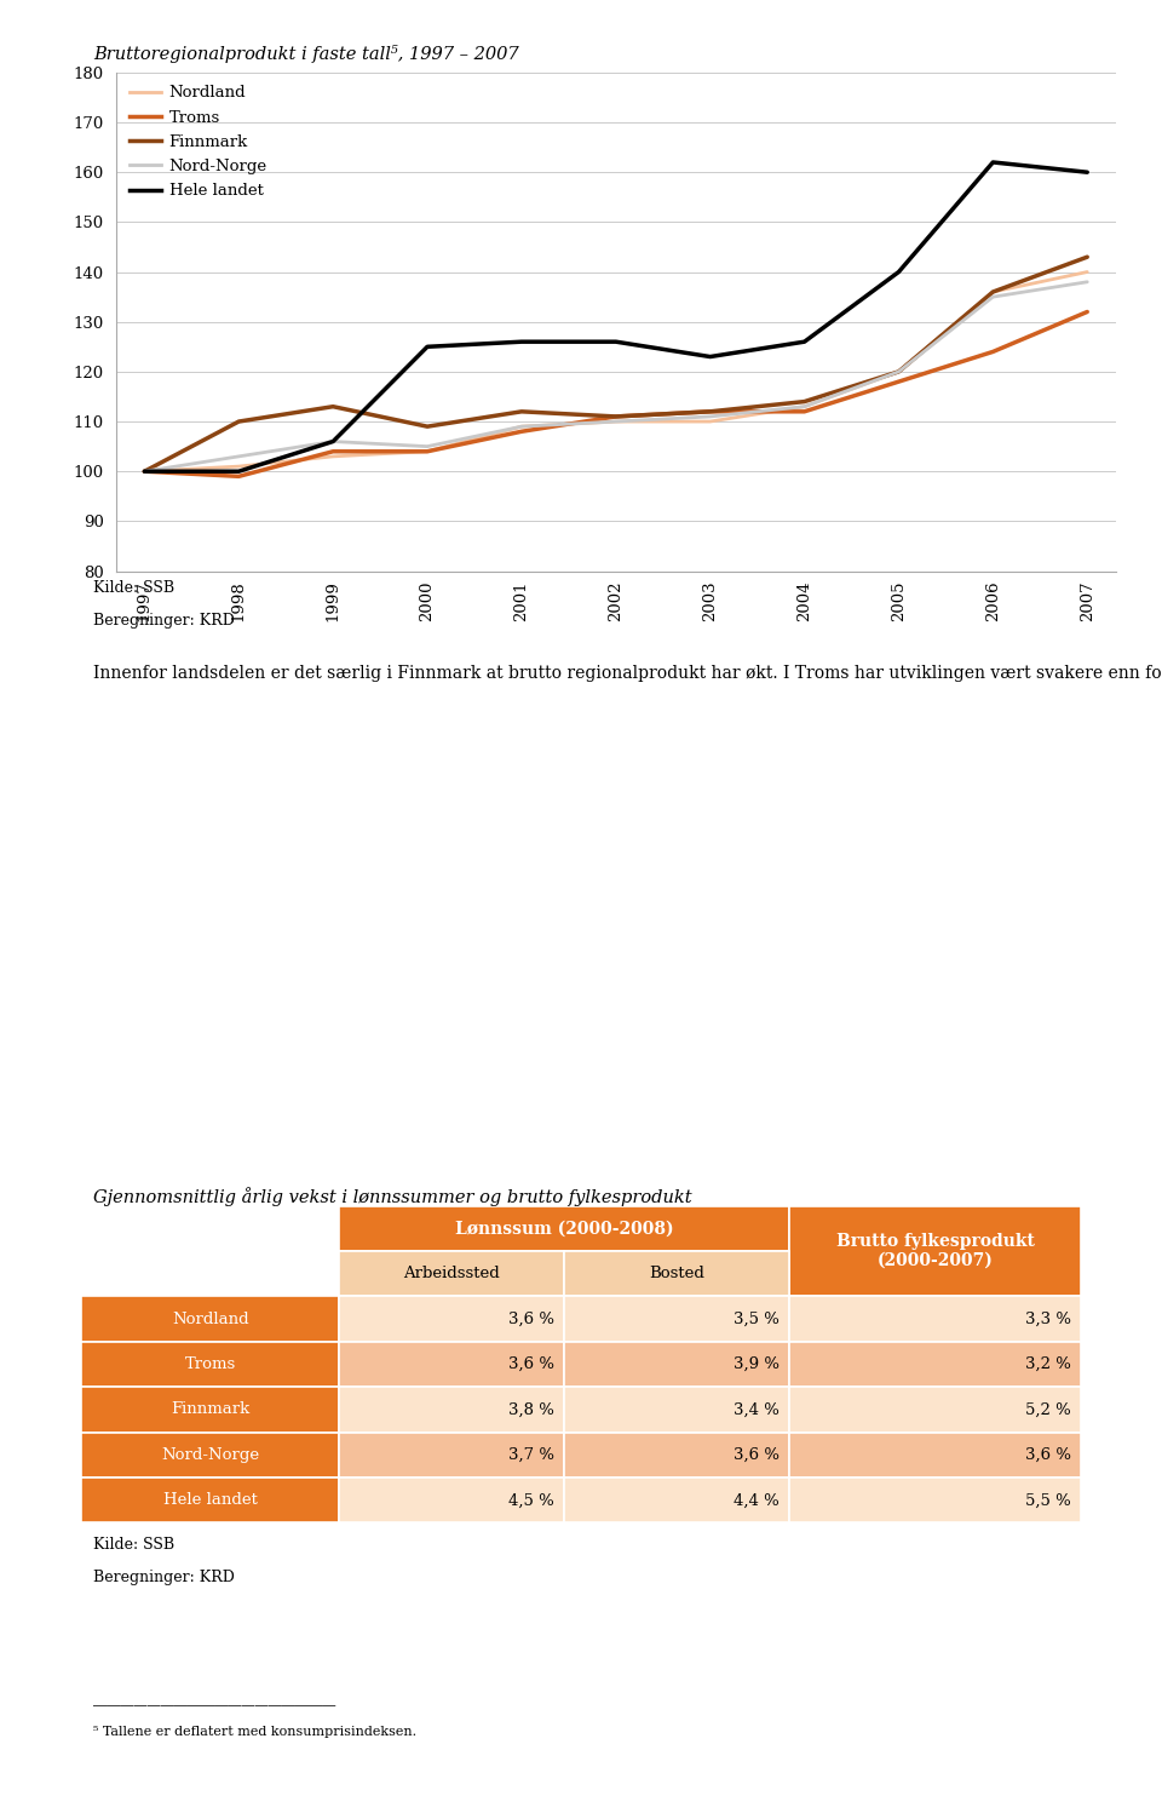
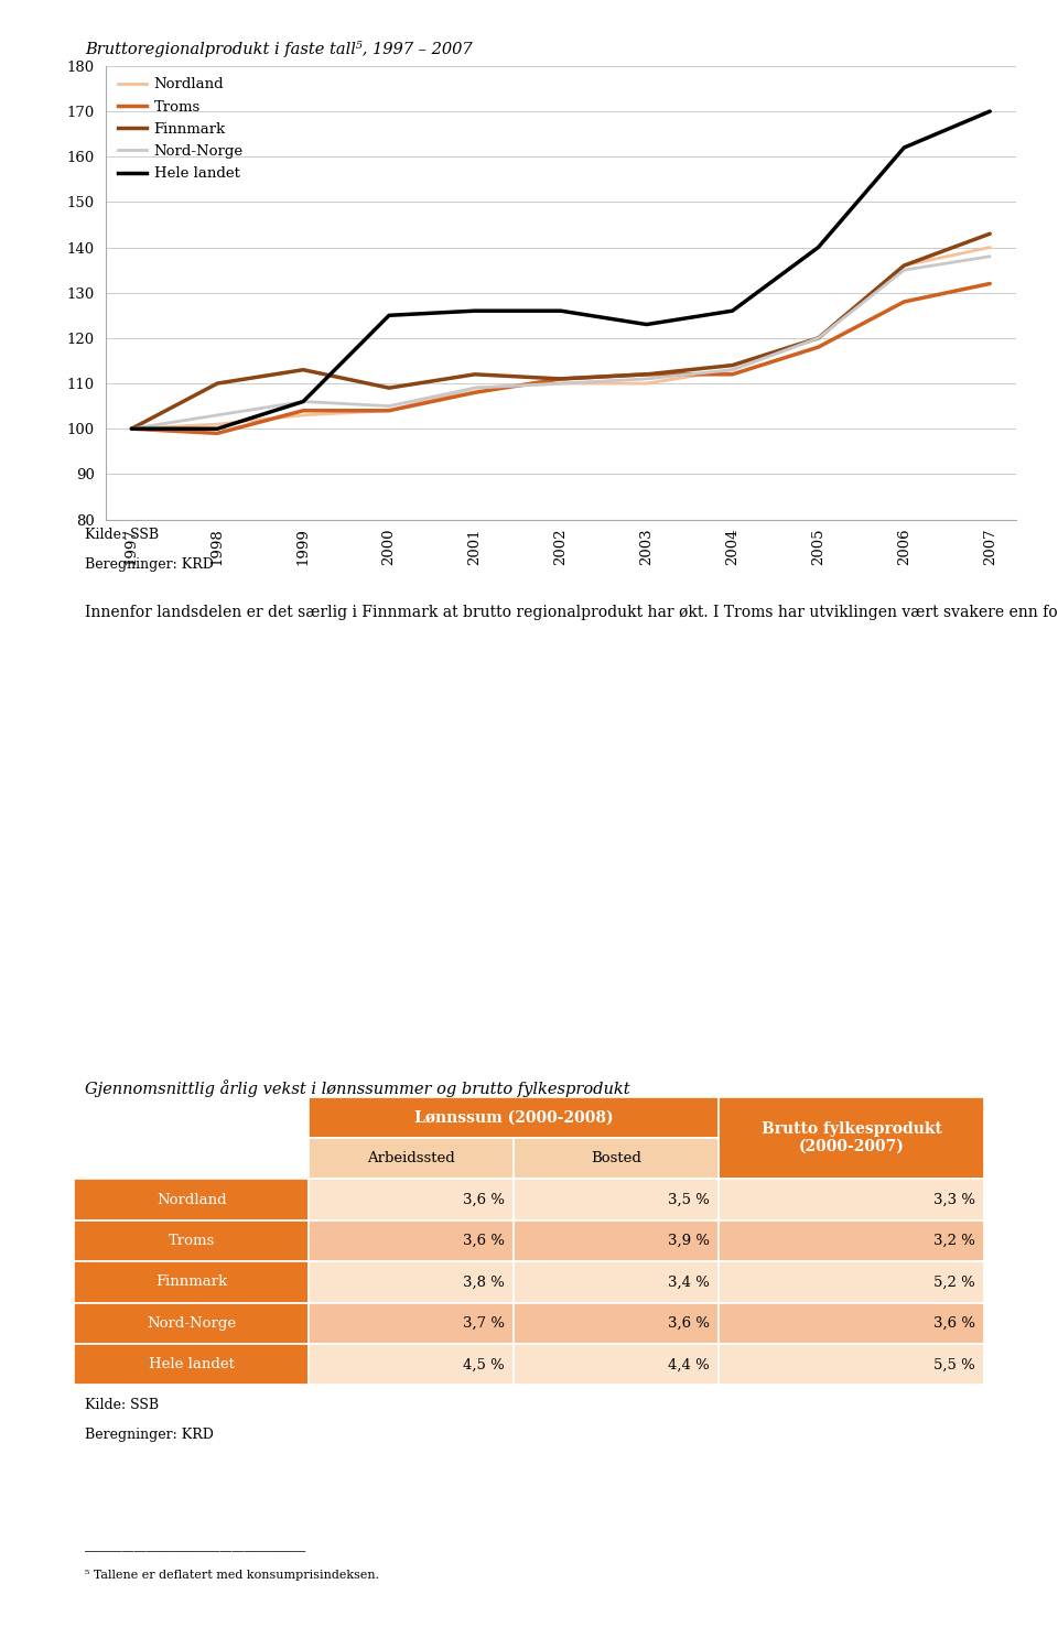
Troms/2006: 124 -> 128
Hele landet/2007: 160 -> 170
